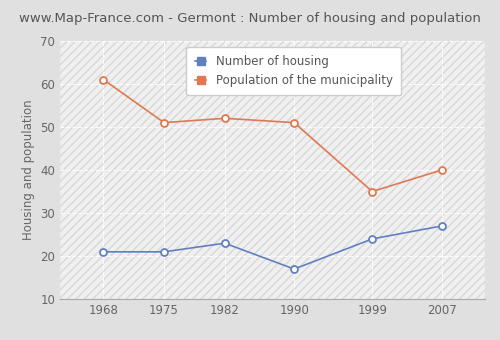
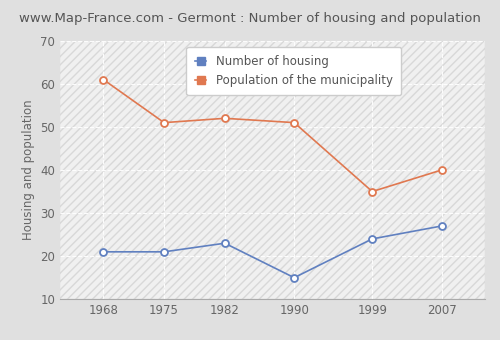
Number of housing/1990: 17 -> 15
